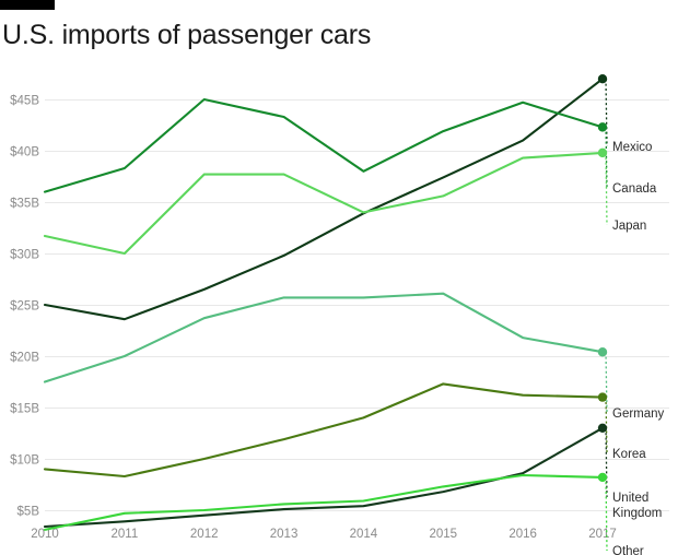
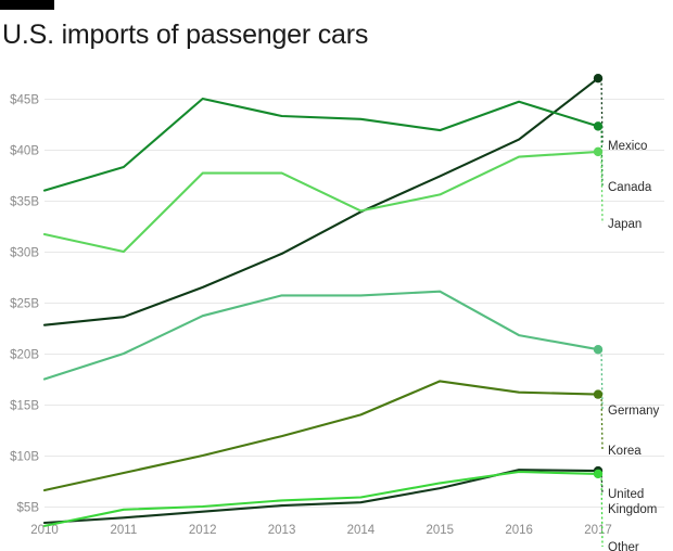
Mexico/2010: $25B -> $23B
Korea/2010: $9B -> $7B
Canada/2014: $38B -> $43B
United Kingdom/2017: $13B -> $8B
